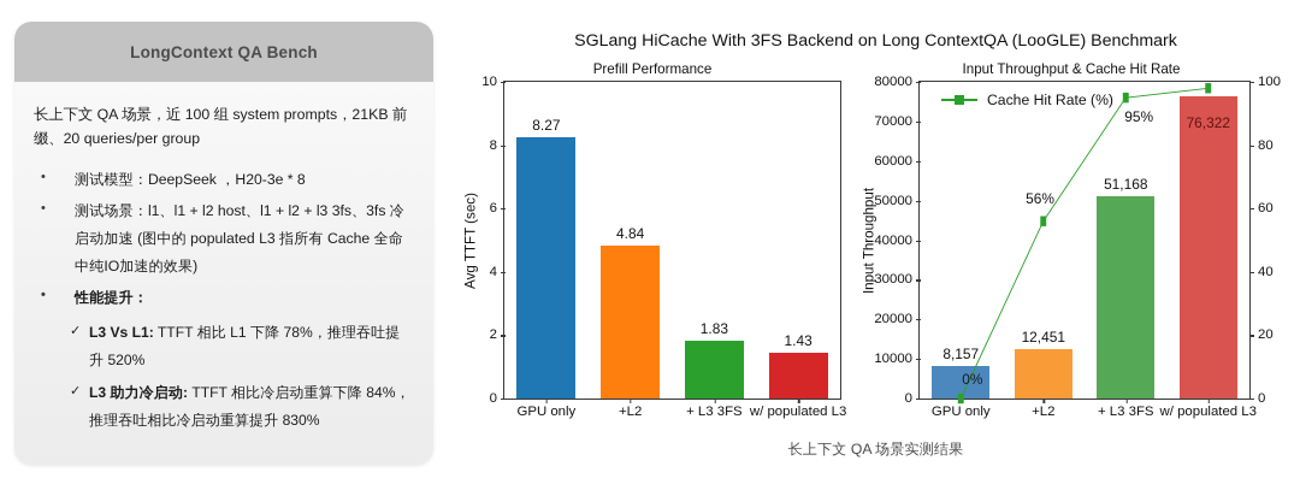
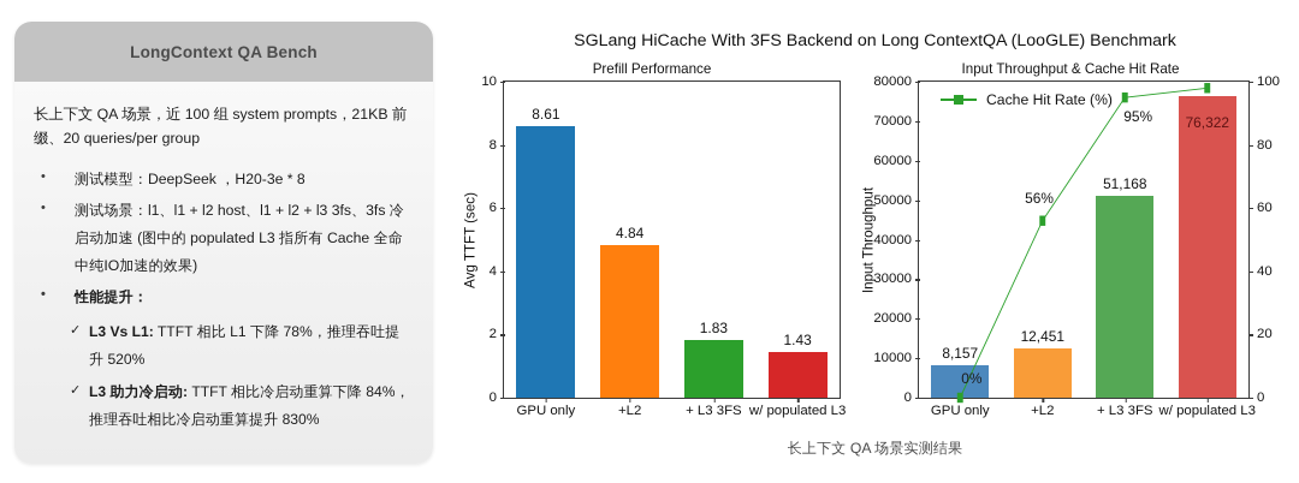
Prefill Performance/GPU only: 8.27 -> 8.61
